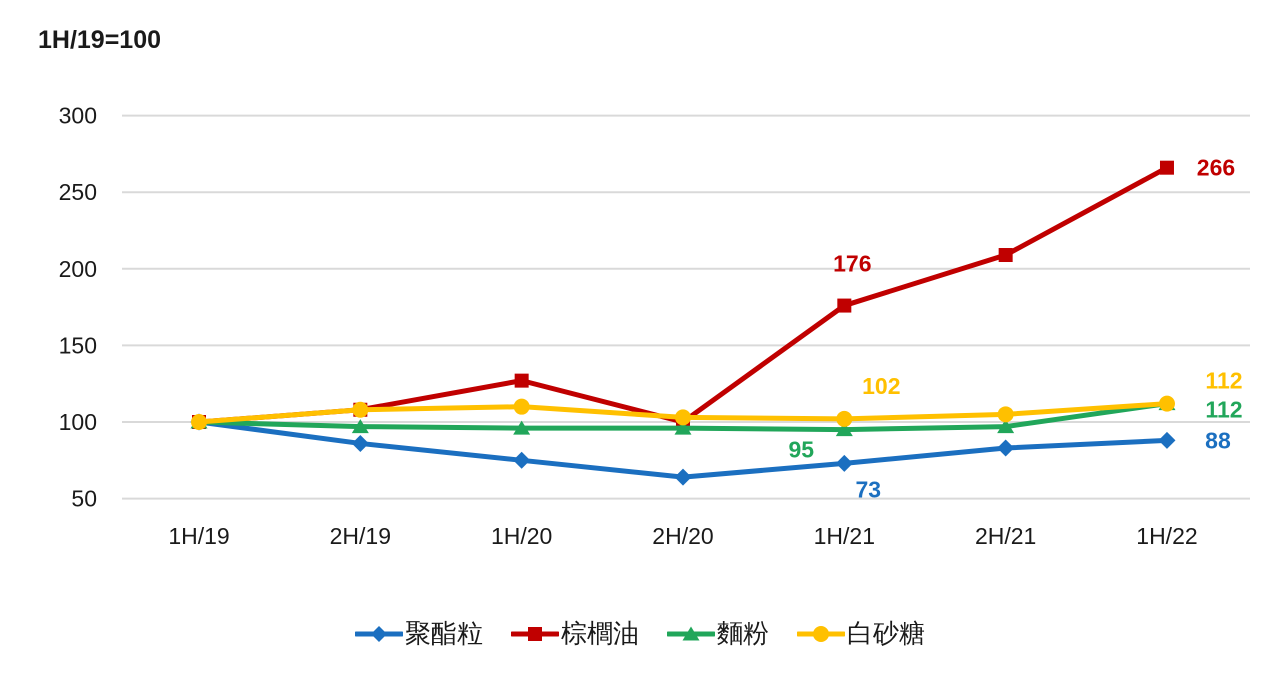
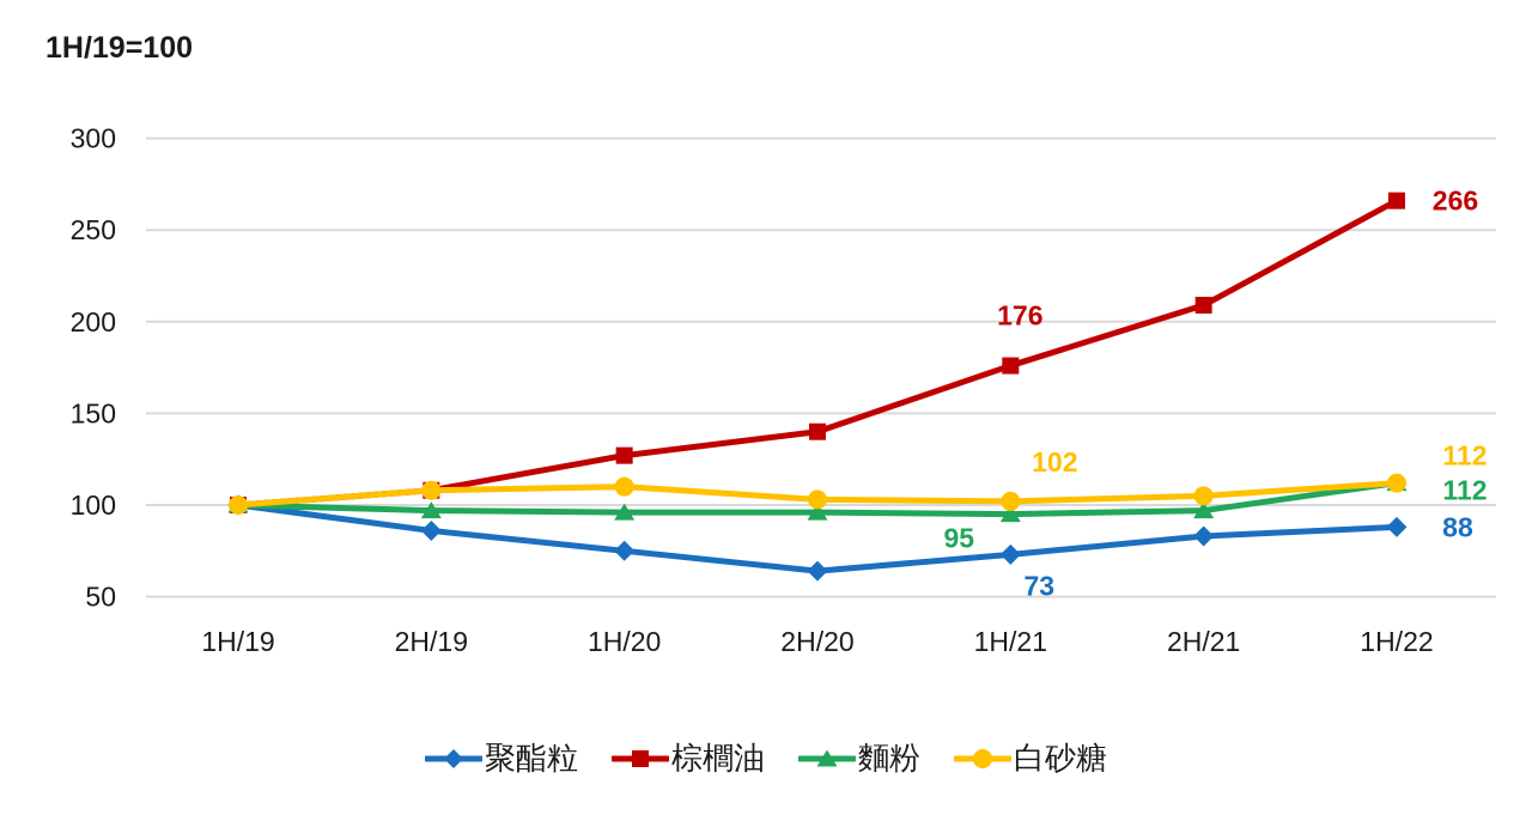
棕櫚油/2H/20: 100 -> 140
